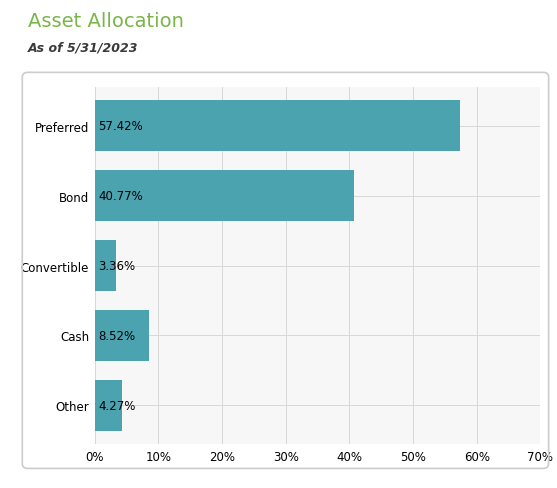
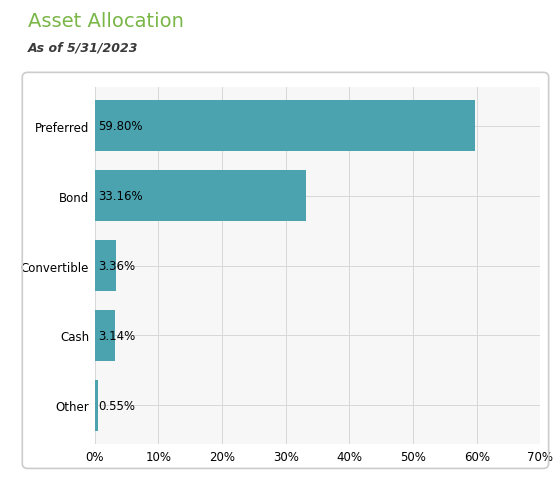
Preferred: 57.42% -> 59.80%
Bond: 40.77% -> 33.16%
Cash: 8.52% -> 3.14%
Other: 4.27% -> 0.55%
